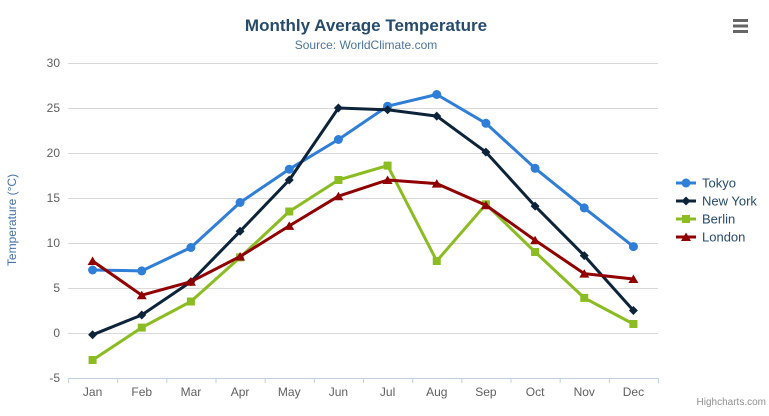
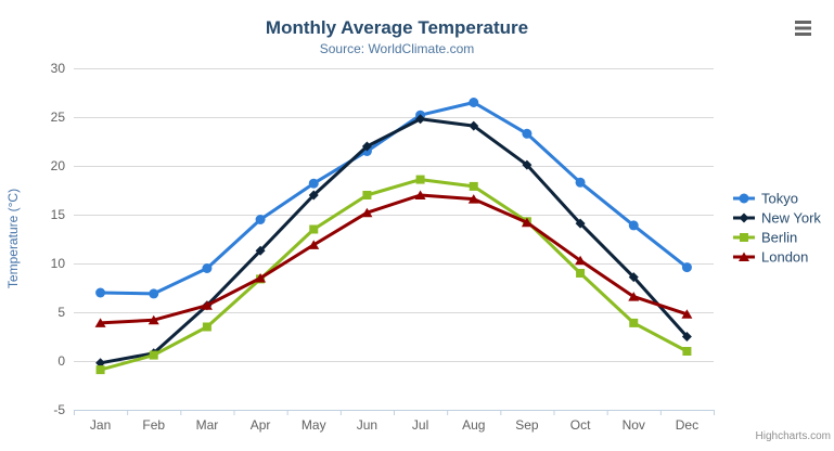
Berlin/Jan: -3 -> -1
London/Jan: 8 -> 4
New York/Feb: 2 -> 1
New York/Jun: 25 -> 22
Berlin/Aug: 8 -> 18
London/Dec: 6 -> 5
